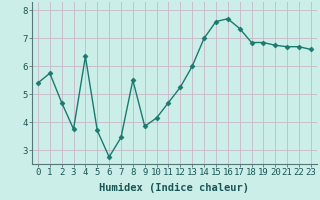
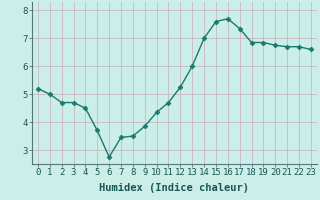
0: 5.40 -> 5.20
1: 5.75 -> 5.00
3: 3.75 -> 4.70
4: 6.35 -> 4.50
8: 5.50 -> 3.50
10: 4.15 -> 4.35
